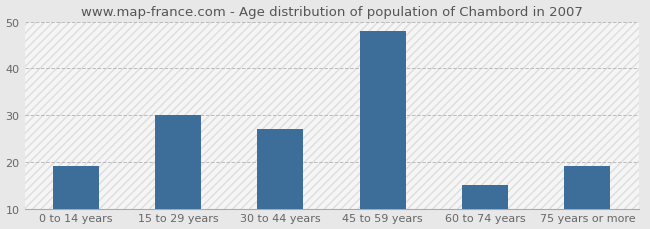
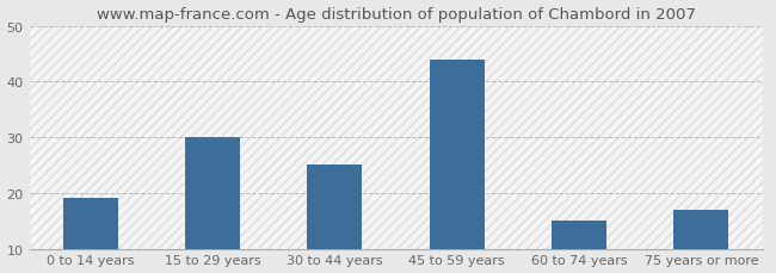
30 to 44 years: 27 -> 25
45 to 59 years: 48 -> 44
75 years or more: 19 -> 17
